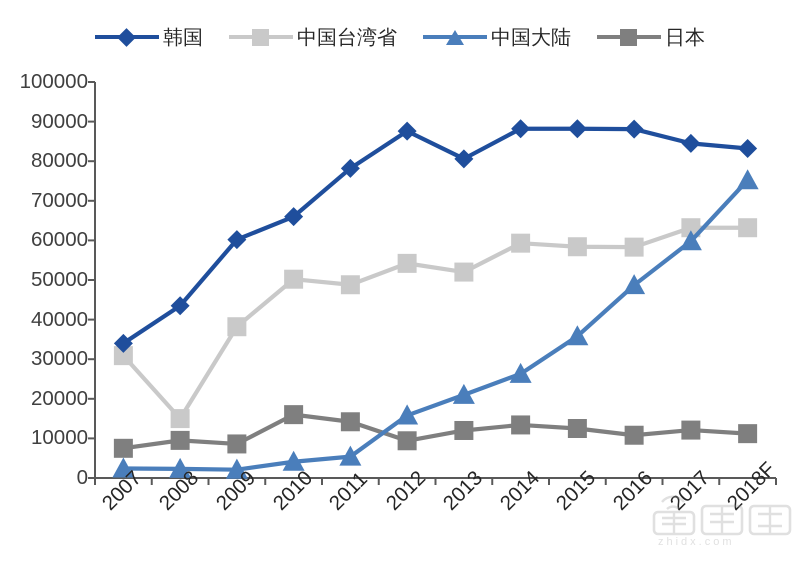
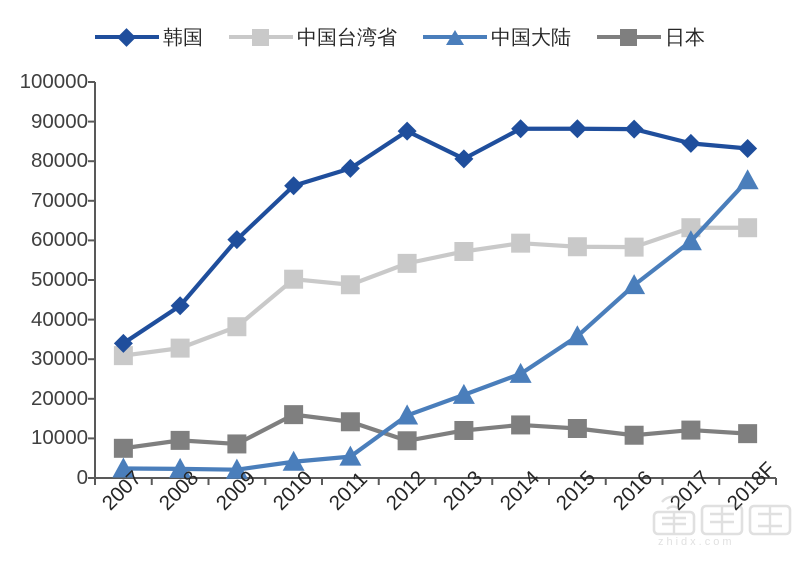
中国台湾省/2008: 15000 -> 33000
韩国/2010: 66000 -> 74000
中国台湾省/2013: 52000 -> 57000
